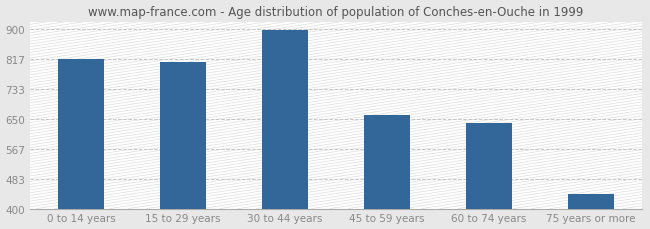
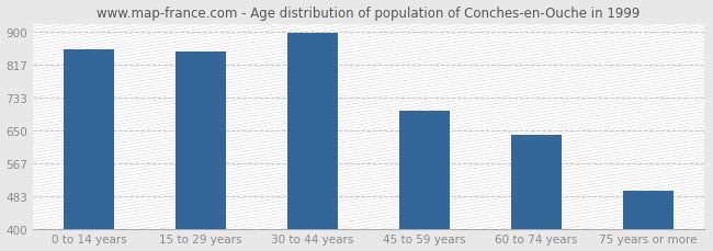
0 to 14 years: 817 -> 855
15 to 29 years: 808 -> 850
45 to 59 years: 660 -> 700
75 years or more: 440 -> 495
